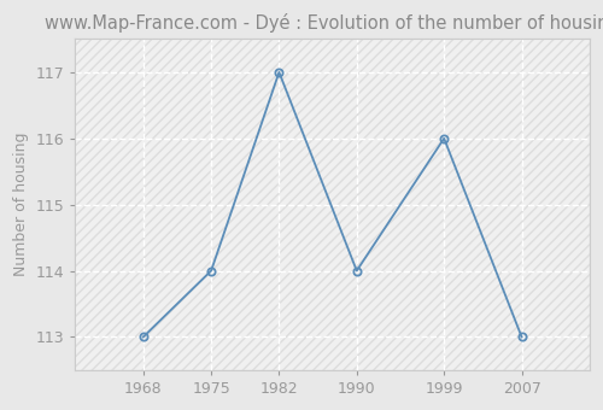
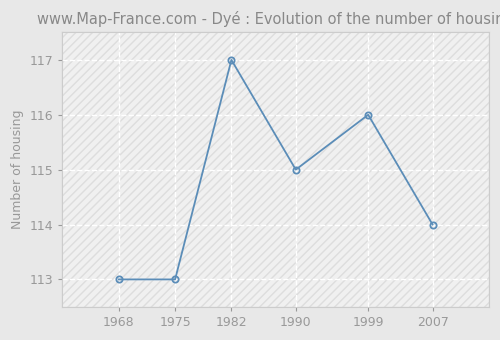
1975: 114 -> 113
1990: 114 -> 115
2007: 113 -> 114
